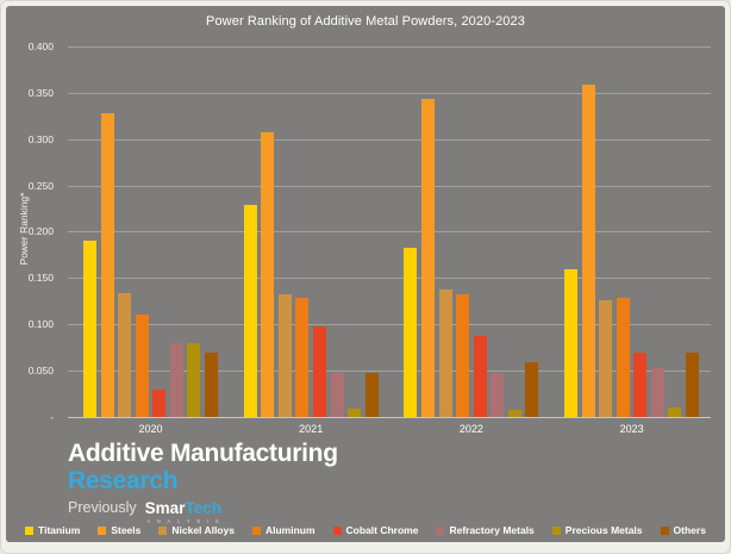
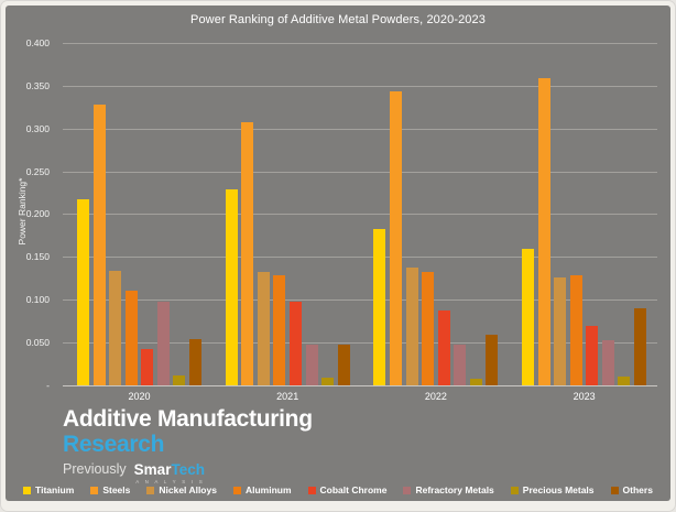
Titanium/2020: 0.19 -> 0.22
Cobalt Chrome/2020: 0.03 -> 0.04
Refractory Metals/2020: 0.08 -> 0.10
Precious Metals/2020: 0.08 -> 0.01
Others/2020: 0.07 -> 0.05
Others/2023: 0.07 -> 0.09
